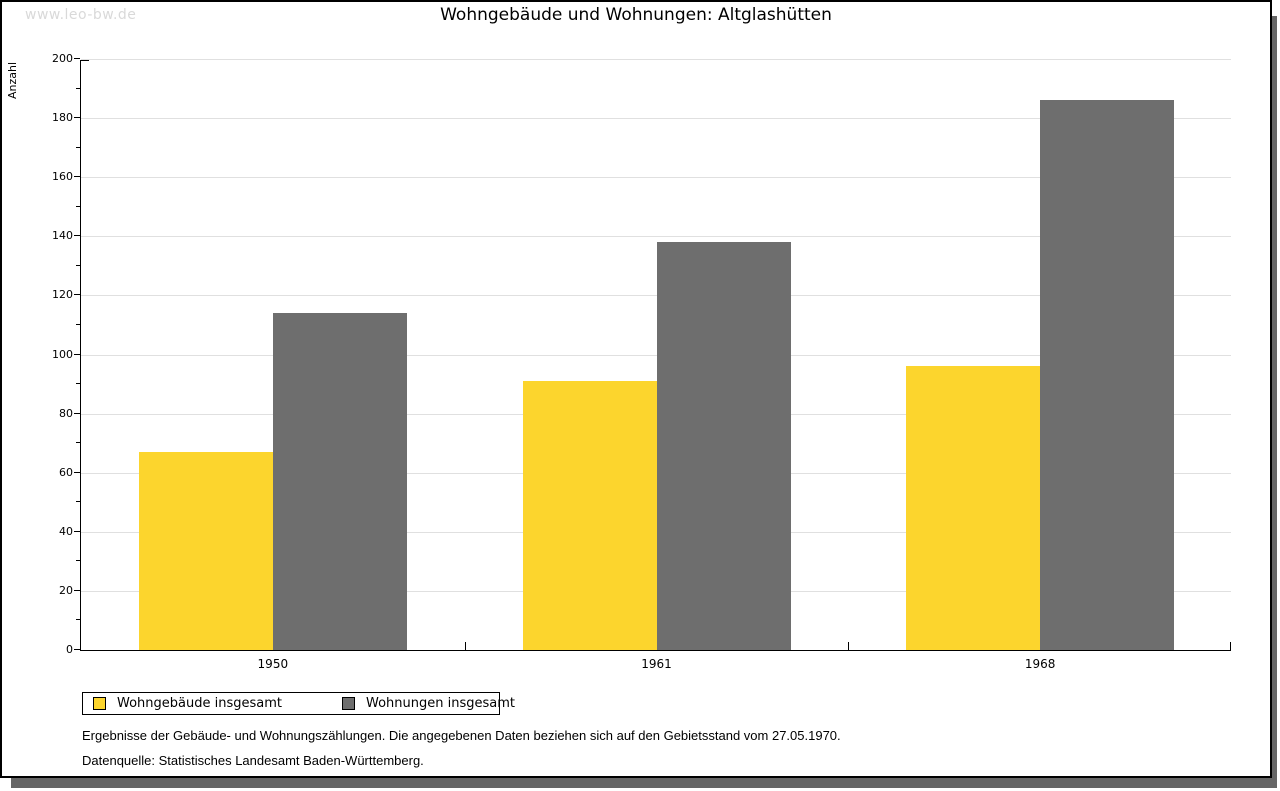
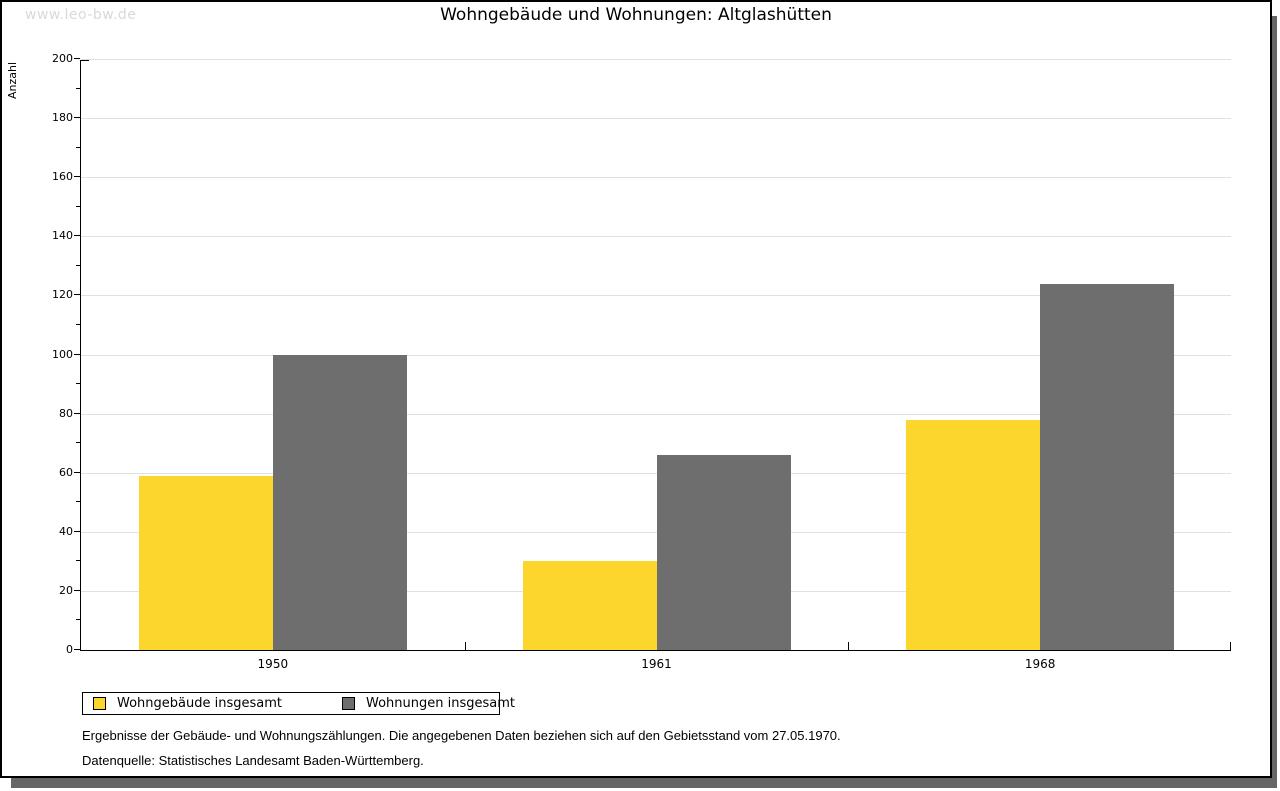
Wohngebäude insgesamt/1950: 67 -> 59
Wohnungen insgesamt/1950: 114 -> 100
Wohngebäude insgesamt/1961: 91 -> 30
Wohnungen insgesamt/1961: 138 -> 66
Wohngebäude insgesamt/1968: 96 -> 78
Wohnungen insgesamt/1968: 186 -> 124
